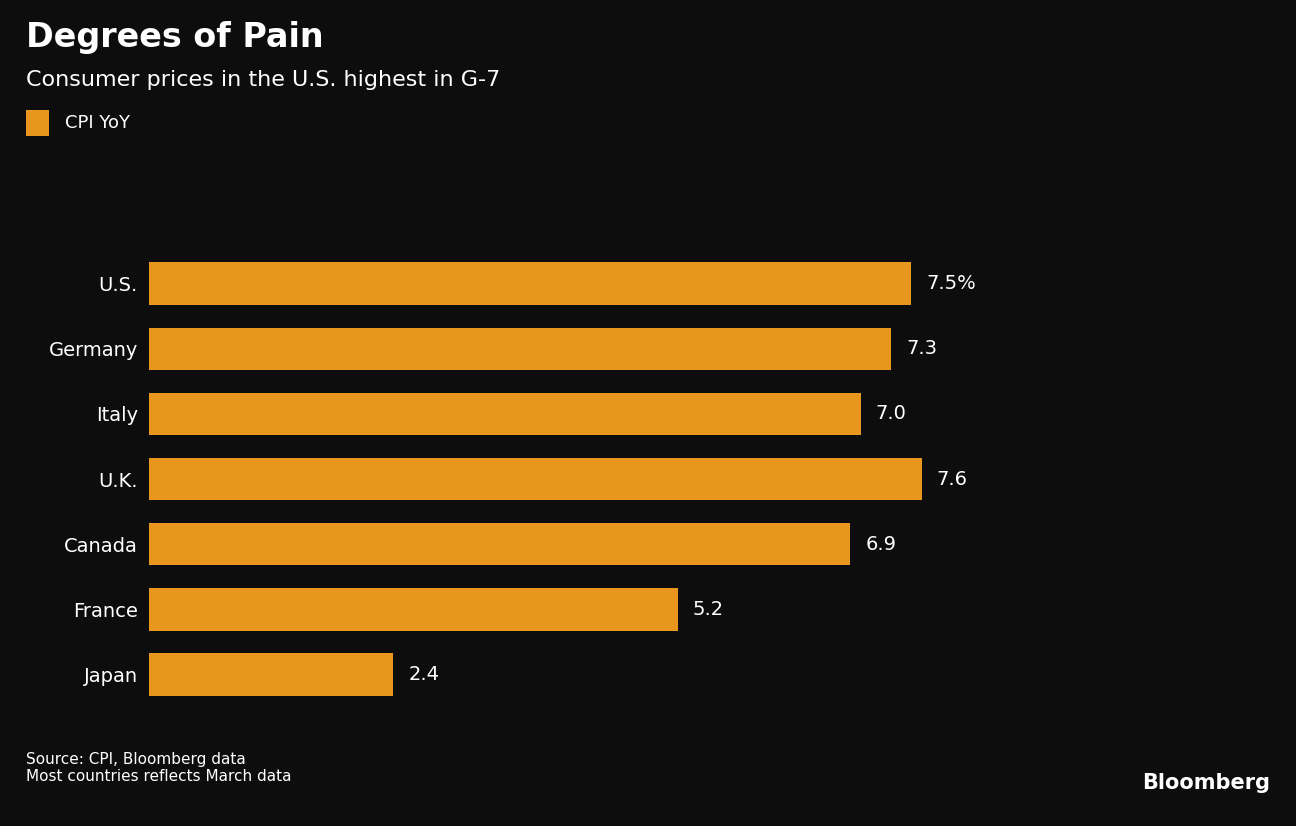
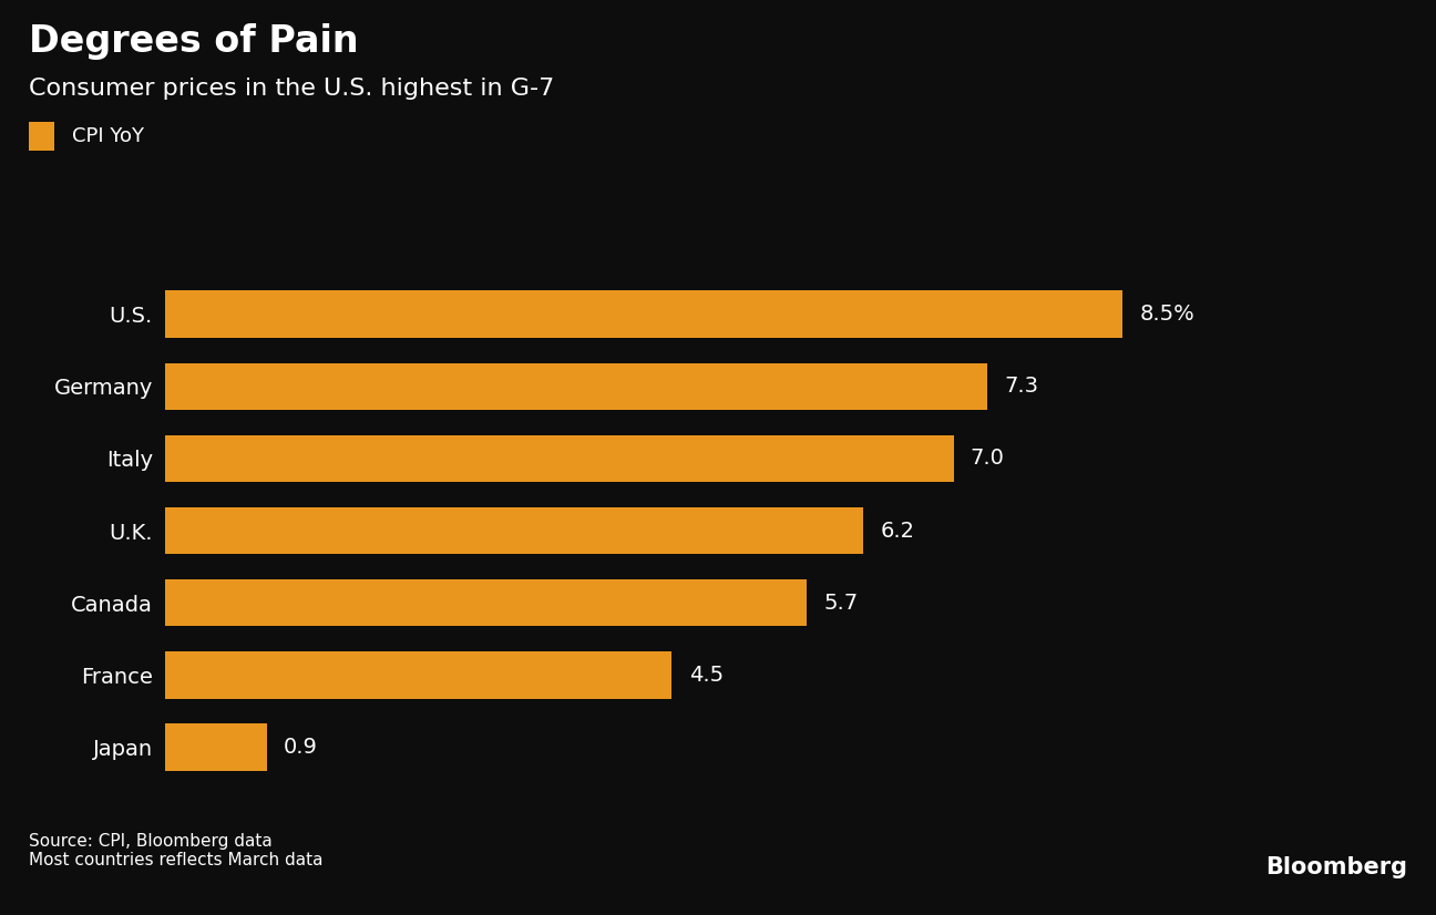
U.S.: 7.5% -> 8.5%
U.K.: 7.6 -> 6.2
Canada: 6.9 -> 5.7
France: 5.2 -> 4.5
Japan: 2.4 -> 0.9
